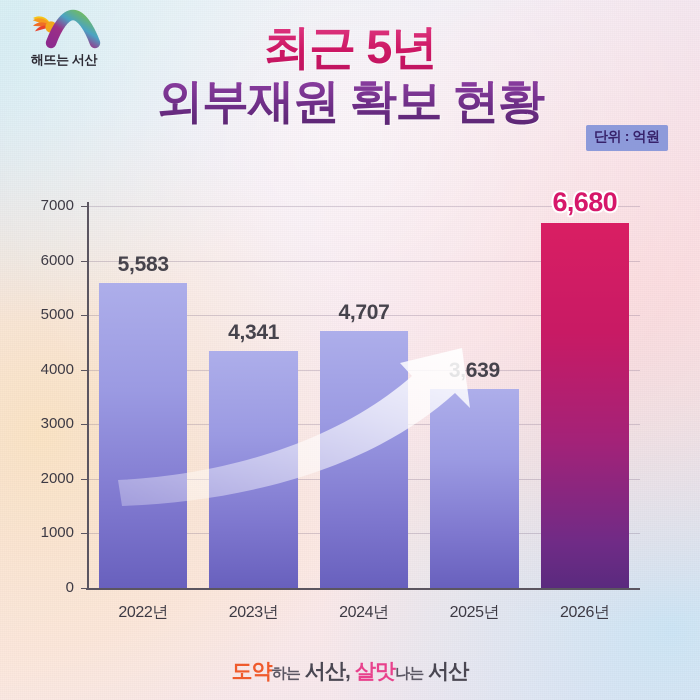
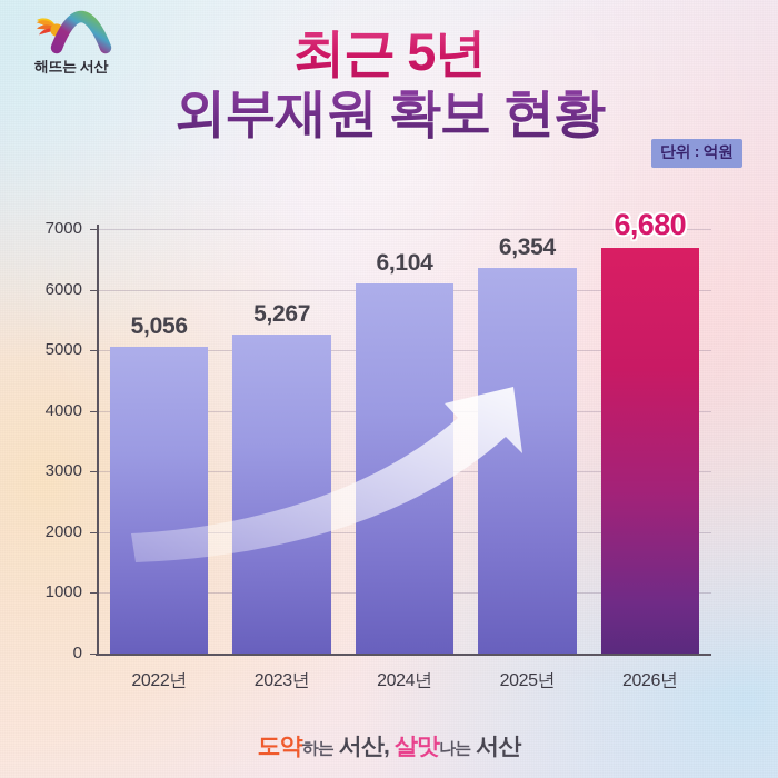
2022년: 5,583 -> 5,056
2023년: 4,341 -> 5,267
2024년: 4,707 -> 6,104
2025년: 3,639 -> 6,354
